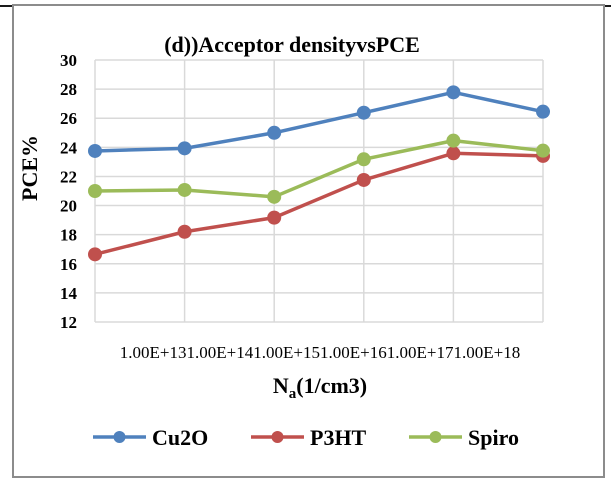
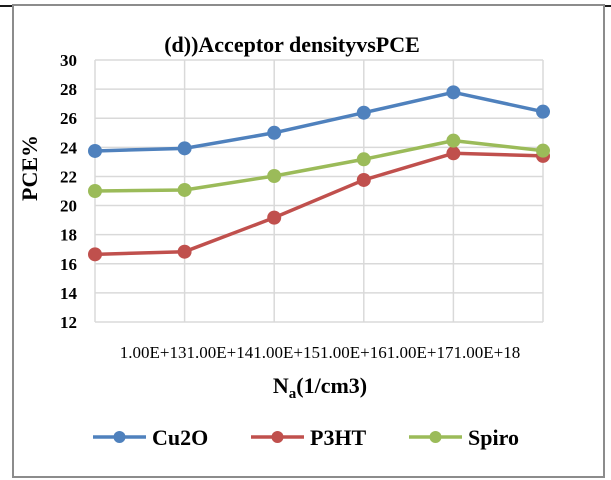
P3HT/1.00E+14: 18.2 -> 16.8
Spiro/1.00E+15: 20.6 -> 22.0
